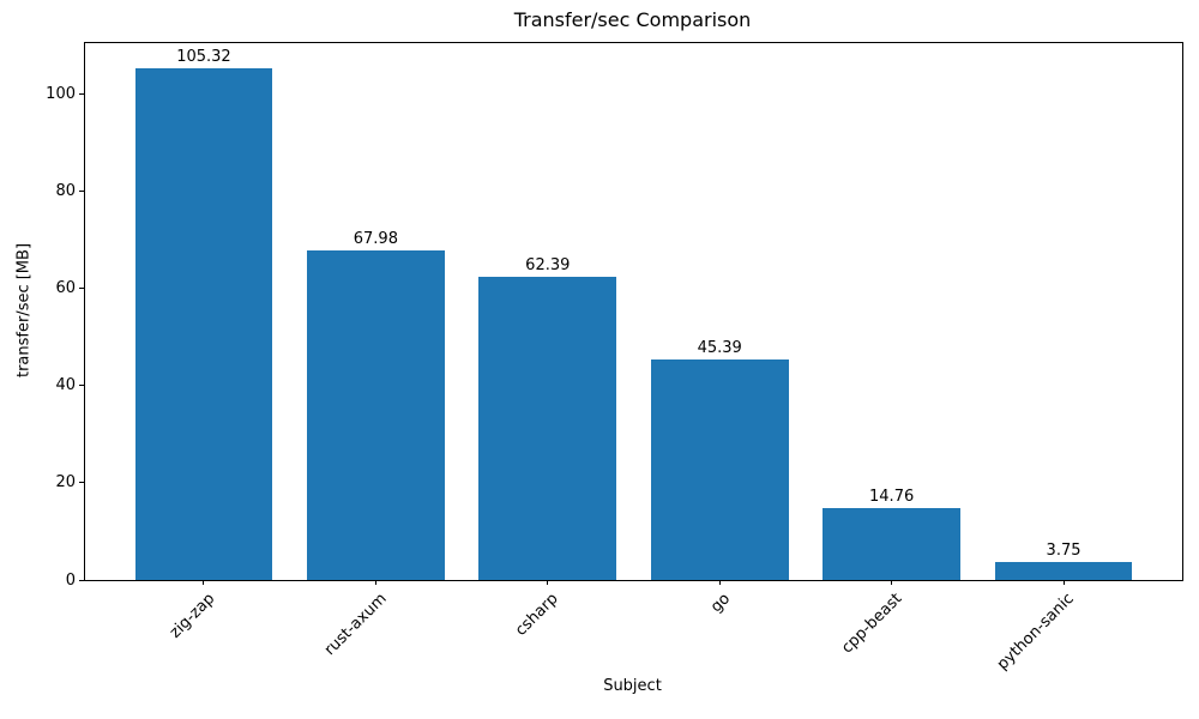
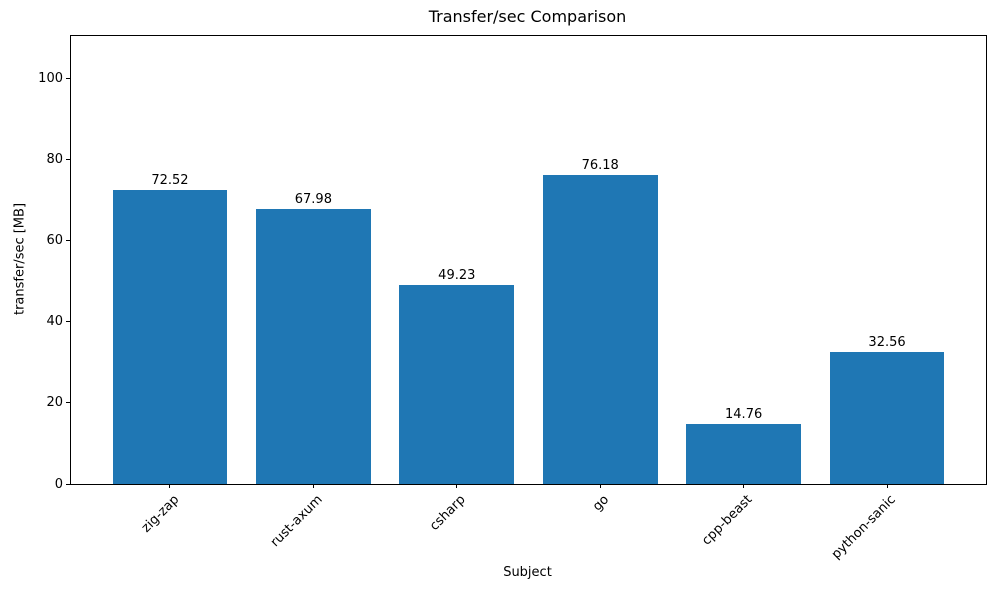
zig-zap: 105.32 -> 72.52
csharp: 62.39 -> 49.23
go: 45.39 -> 76.18
python-sanic: 3.75 -> 32.56
